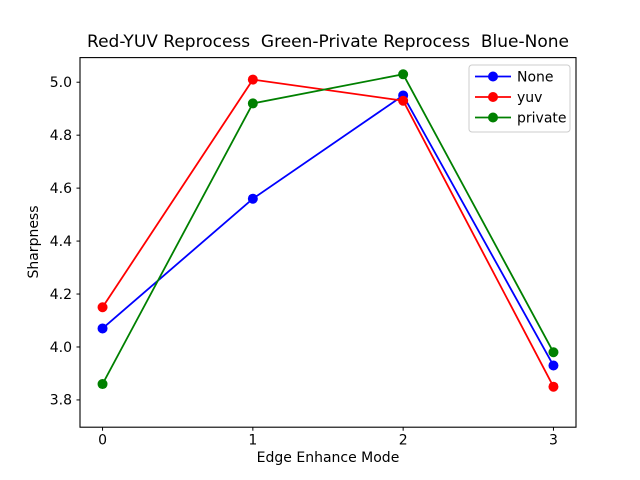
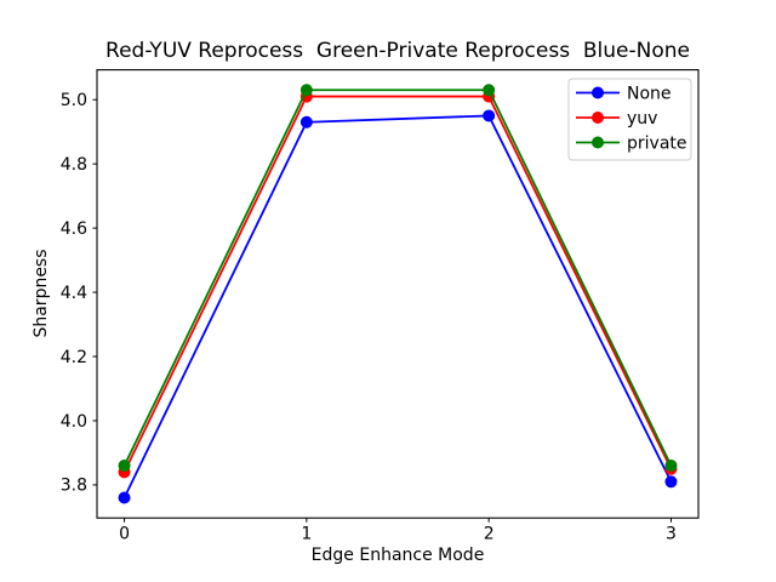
None/0: 4.07 -> 3.76
yuv/0: 4.15 -> 3.84
None/1: 4.56 -> 4.93
private/1: 4.92 -> 5.03
yuv/2: 4.93 -> 5.01
None/3: 3.93 -> 3.81
private/3: 3.98 -> 3.86
